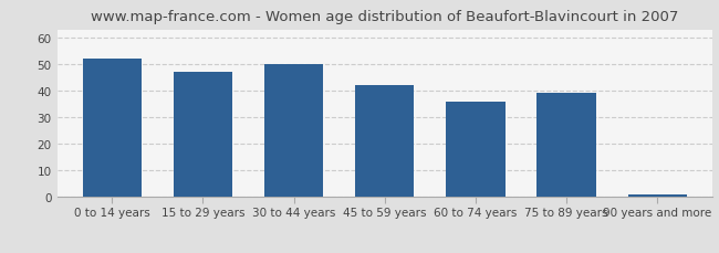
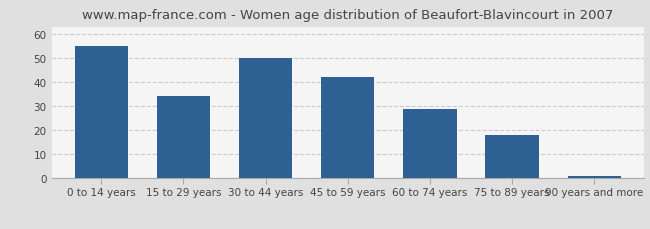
0 to 14 years: 52 -> 55
15 to 29 years: 47 -> 34
60 to 74 years: 36 -> 29
75 to 89 years: 39 -> 18
